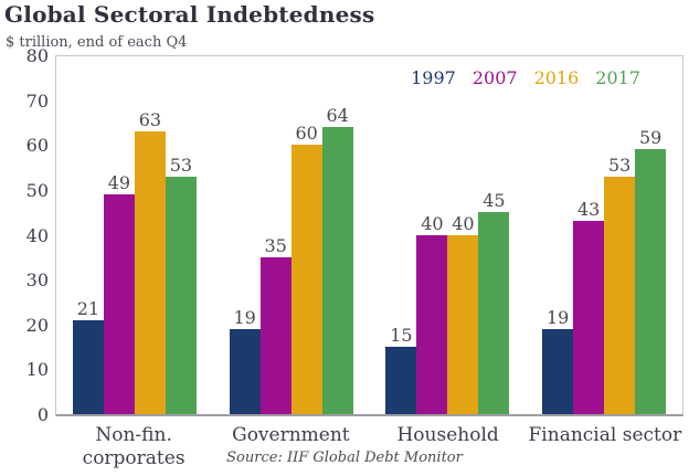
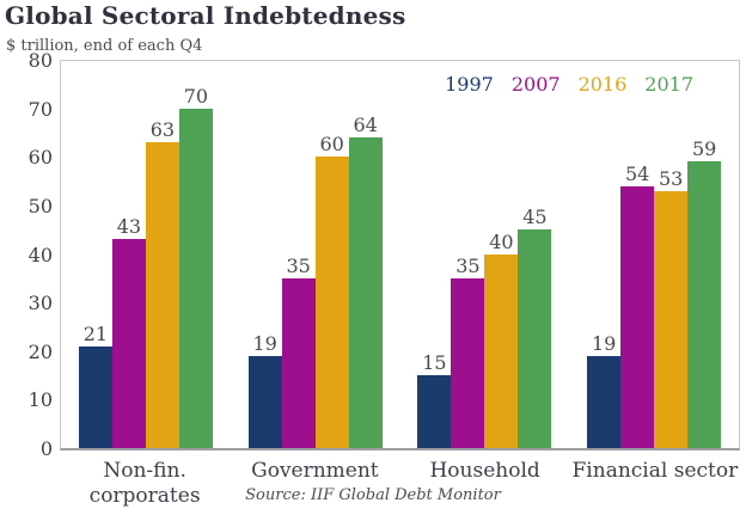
2007/Non-fin. corporates: 49 -> 43
2017/Non-fin. corporates: 53 -> 70
2007/Household: 40 -> 35
2007/Financial sector: 43 -> 54
